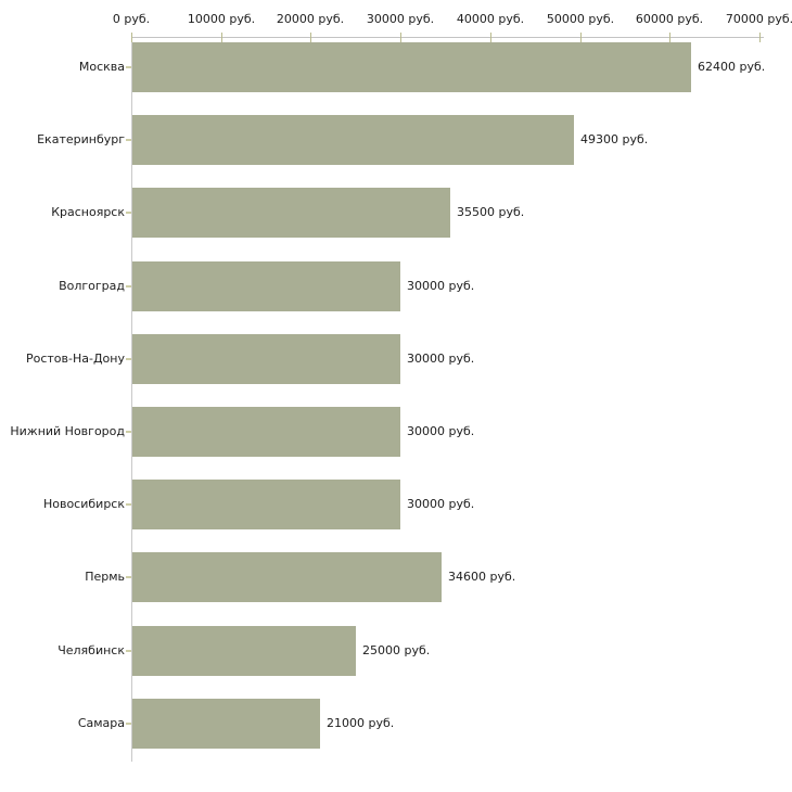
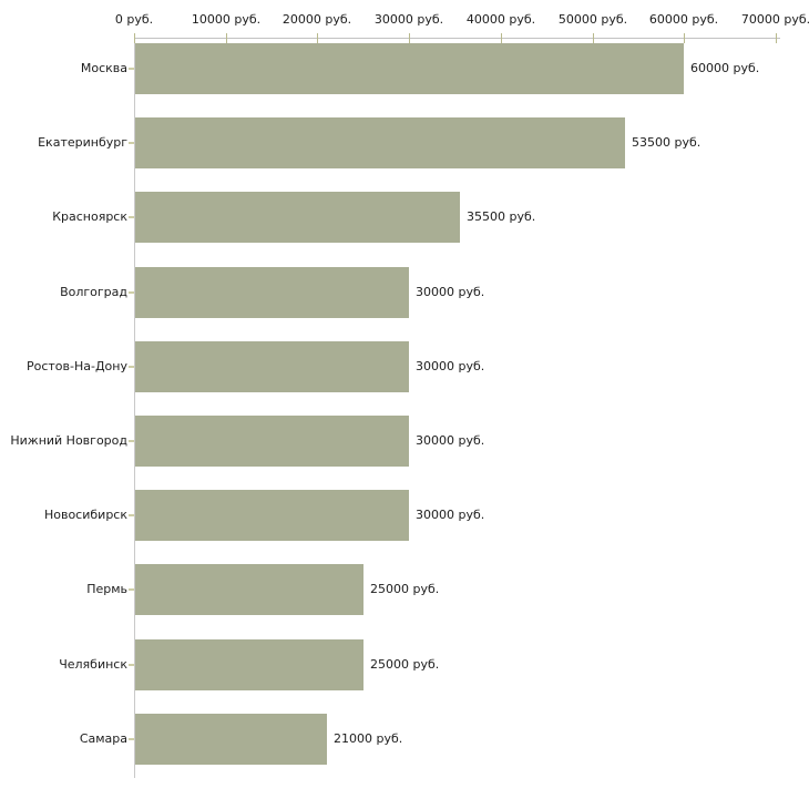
Москва: 62400 -> 60000
Екатеринбург: 49300 -> 53500
Пермь: 34600 -> 25000
